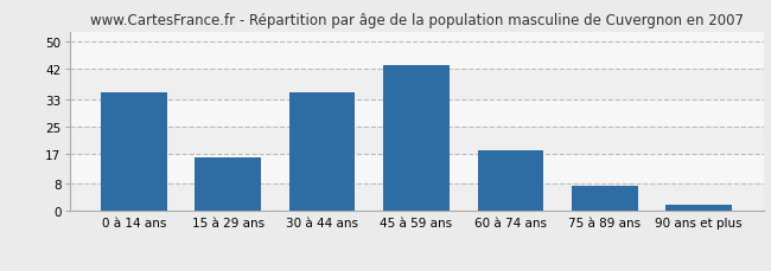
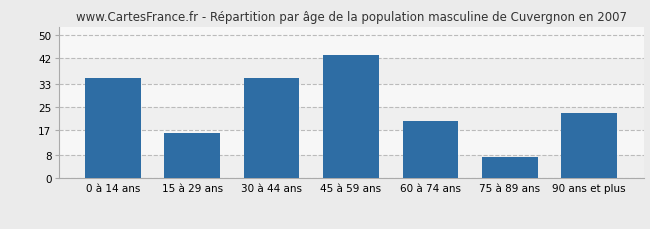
60 à 74 ans: 18.0 -> 20.0
90 ans et plus: 2.0 -> 23.0
